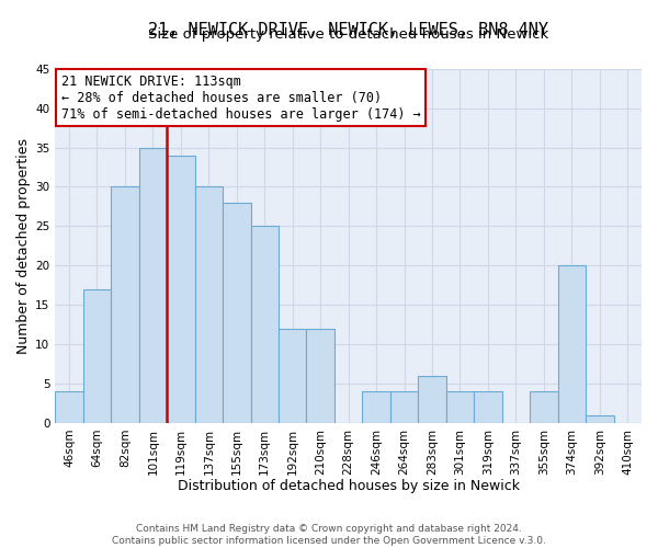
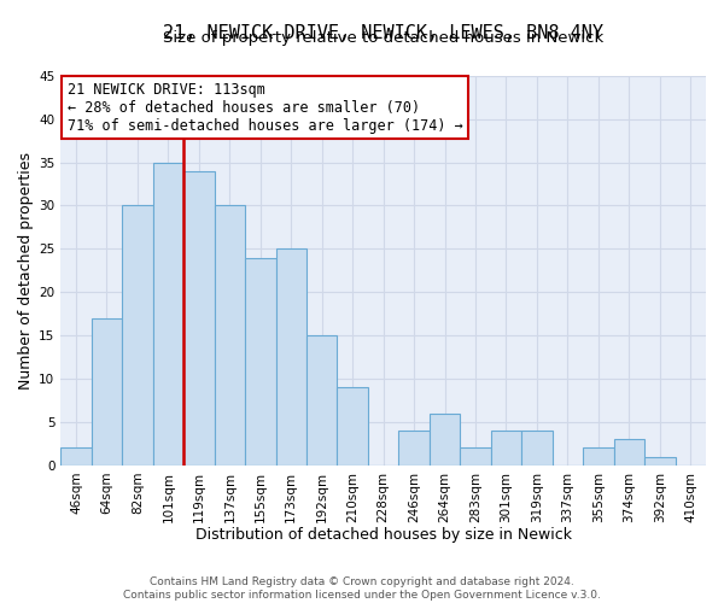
46sqm: 4 -> 2
155sqm: 28 -> 24
192sqm: 12 -> 15
210sqm: 12 -> 9
264sqm: 4 -> 6
283sqm: 6 -> 2
355sqm: 4 -> 2
374sqm: 20 -> 3
